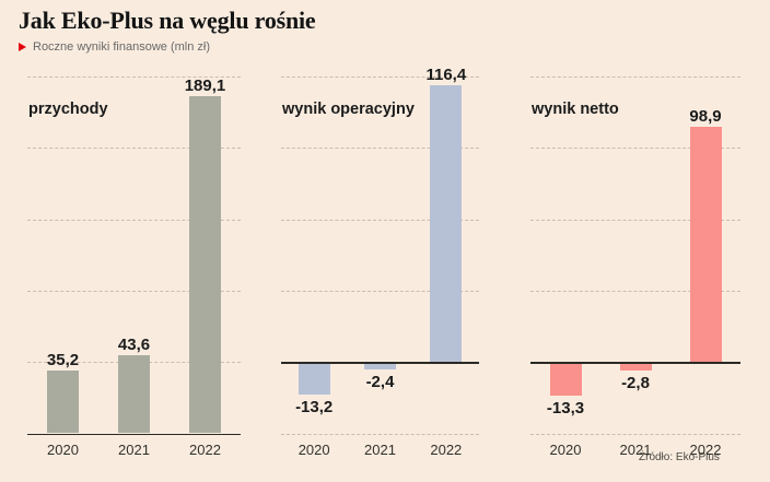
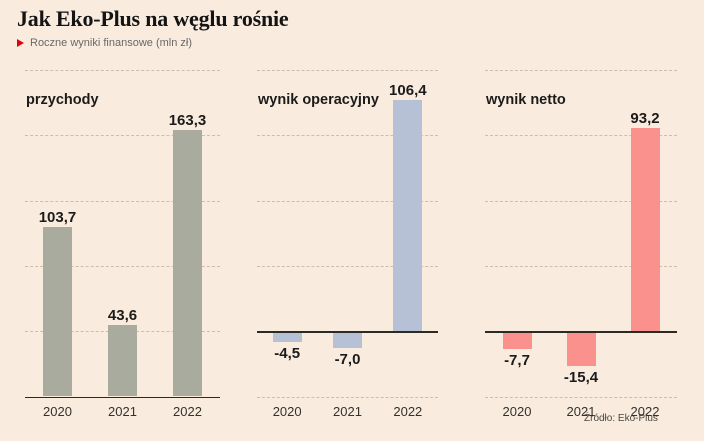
przychody/2020: 35,2 -> 103,7
przychody/2022: 189,1 -> 163,3
wynik operacyjny/2020: -13,2 -> -4,5
wynik operacyjny/2021: -2,4 -> -7,0
wynik operacyjny/2022: 116,4 -> 106,4
wynik netto/2020: -13,3 -> -7,7
wynik netto/2021: -2,8 -> -15,4
wynik netto/2022: 98,9 -> 93,2
